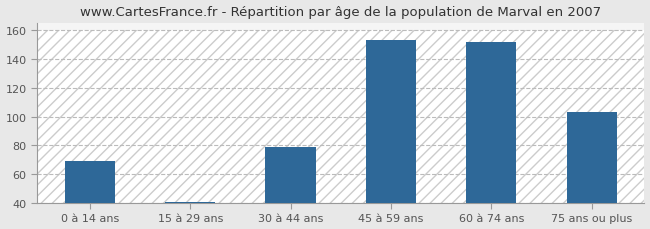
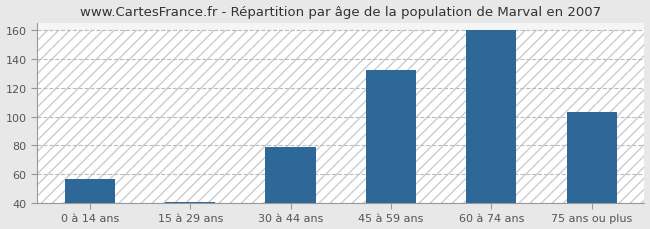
0 à 14 ans: 69 -> 57
45 à 59 ans: 153 -> 132
60 à 74 ans: 152 -> 160
